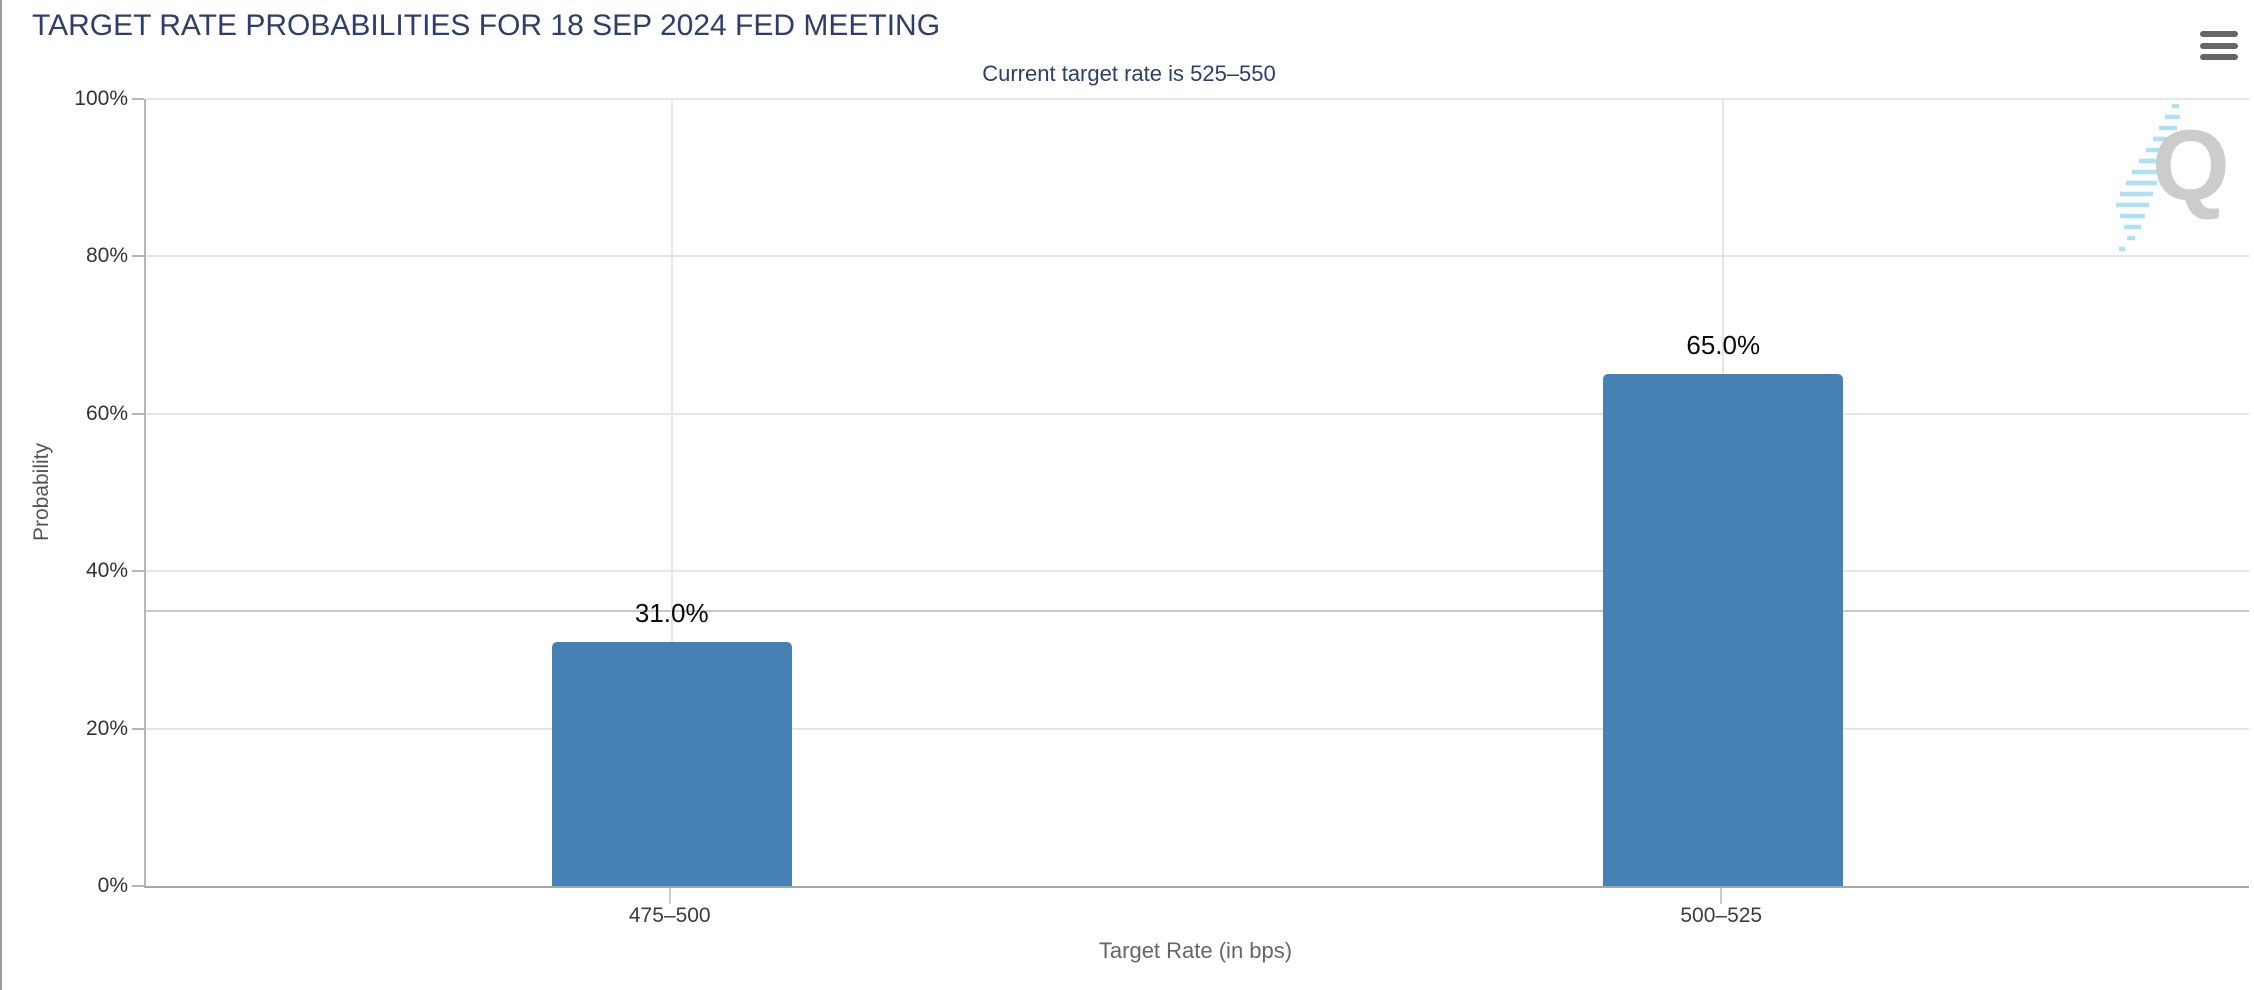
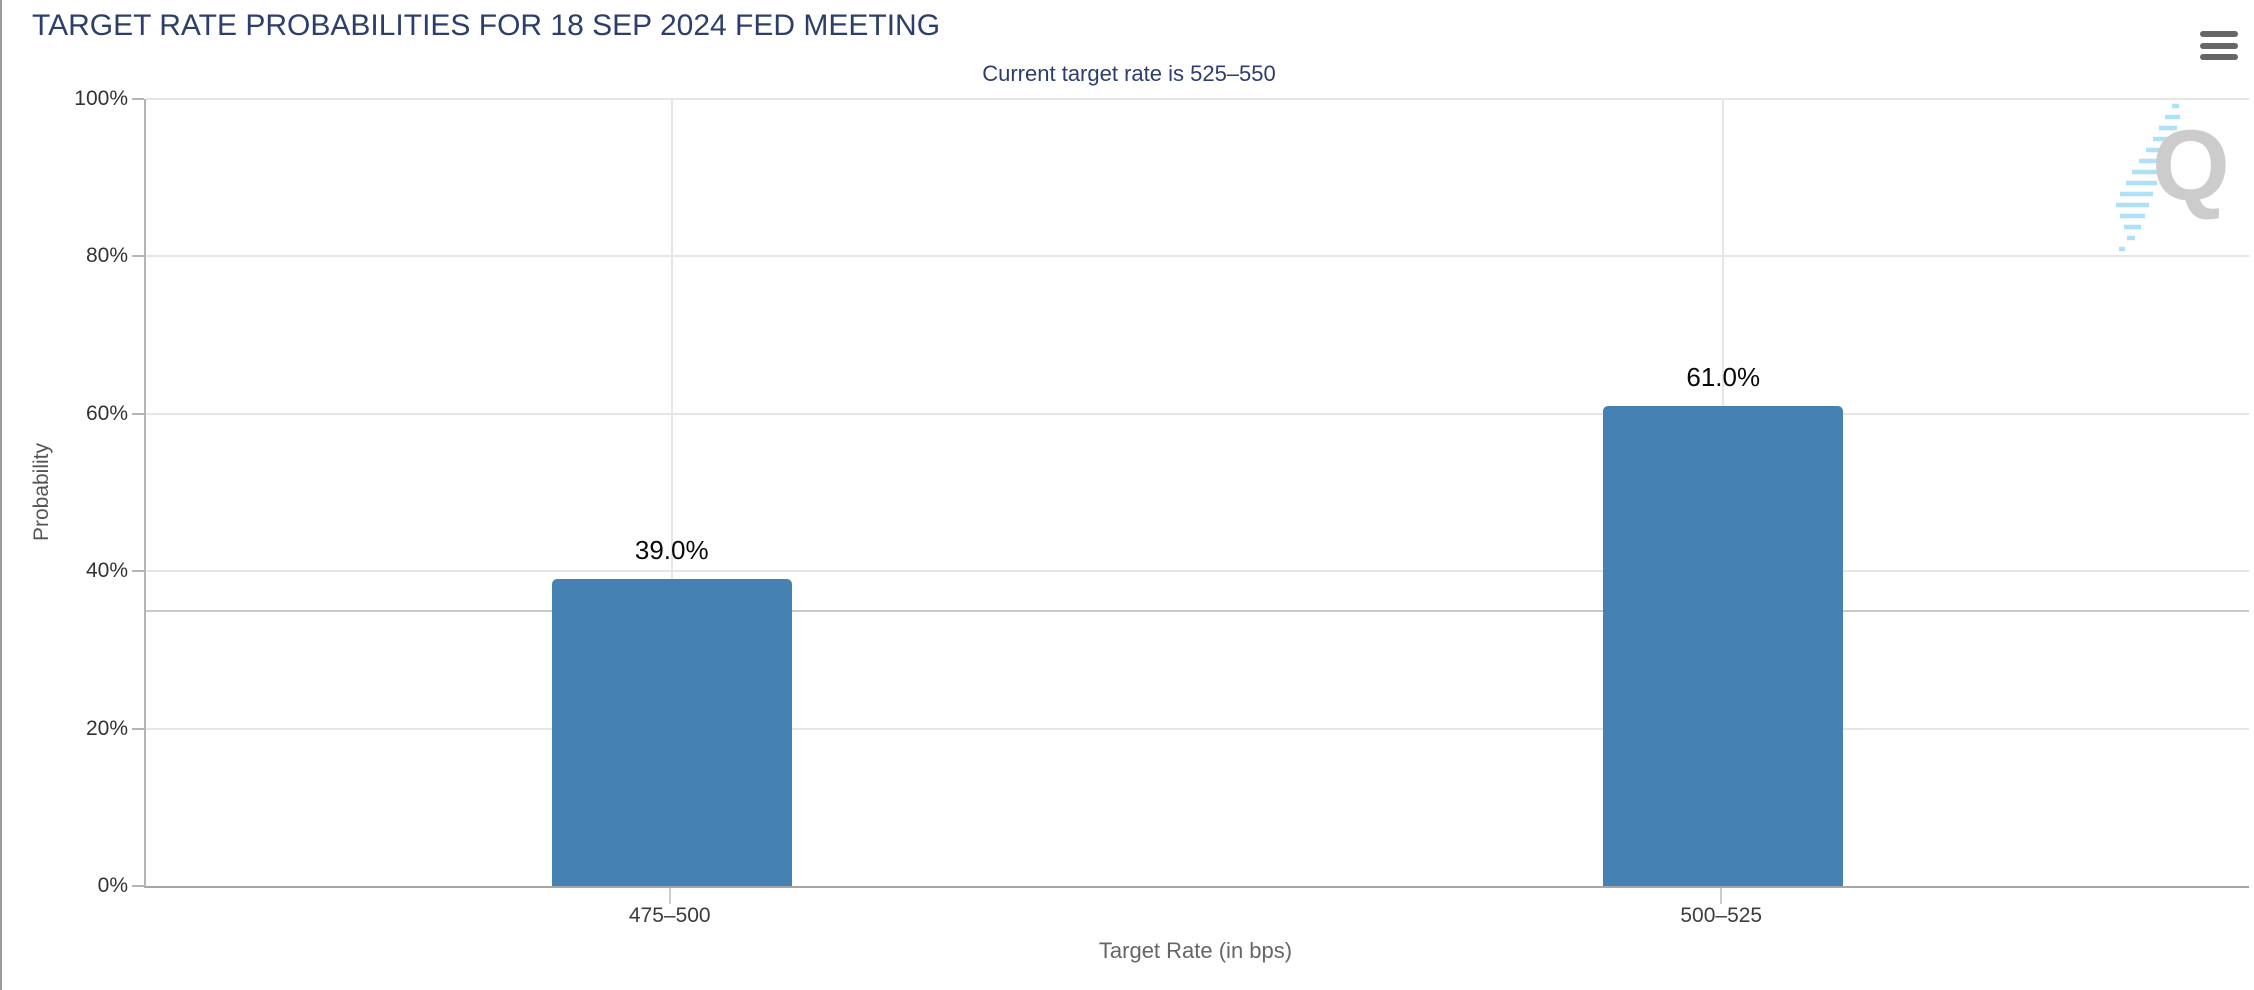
475–500: 31.0% -> 39.0%
500–525: 65.0% -> 61.0%
